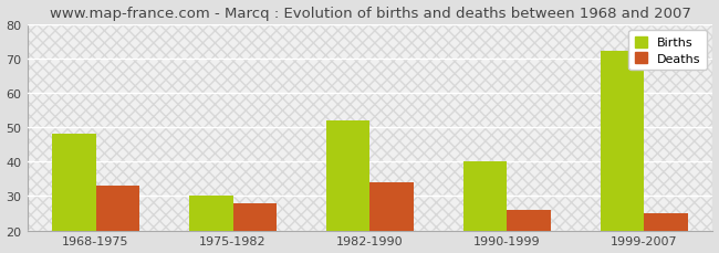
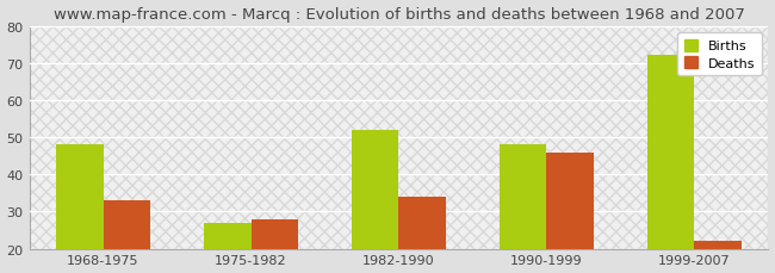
Births/1975-1982: 30 -> 27
Births/1990-1999: 40 -> 48
Deaths/1990-1999: 26 -> 46
Deaths/1999-2007: 25 -> 22
